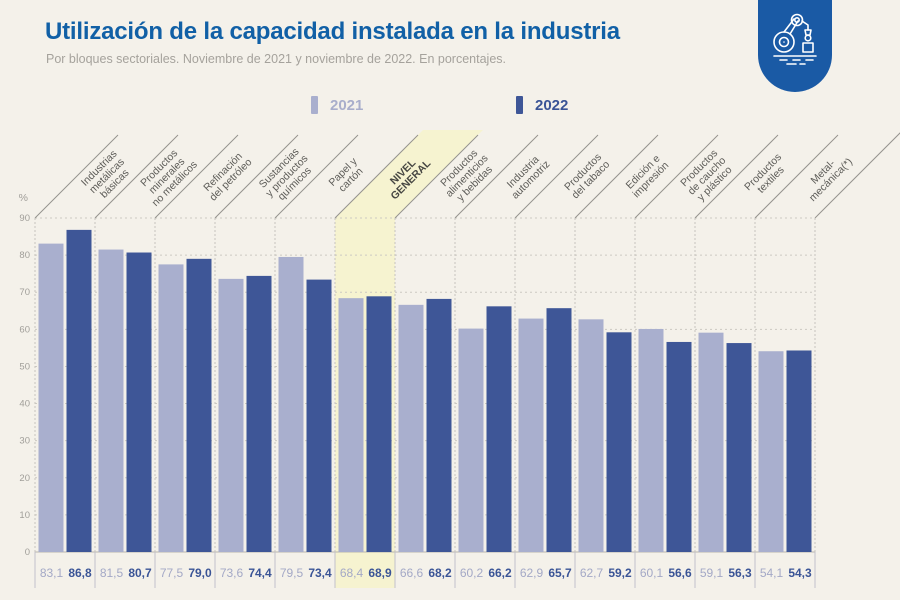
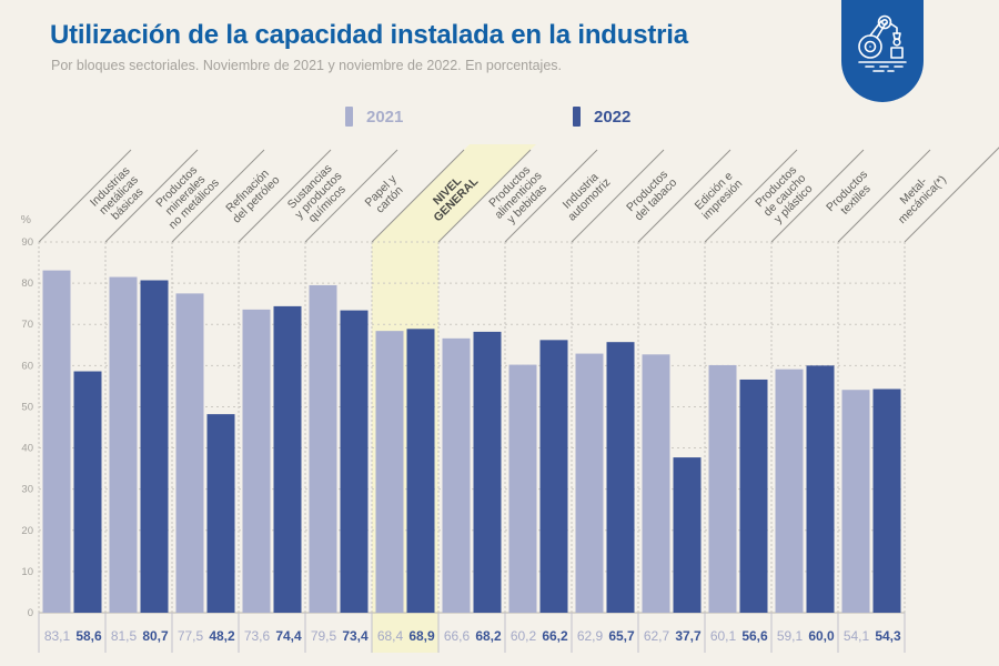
2022/Industrias metálicas básicas: 86,8 -> 58,6
2022/Refinación del petróleo: 79,0 -> 48,2
2022/Edición e impresión: 59,2 -> 37,7
2022/Productos textiles: 56,3 -> 60,0
